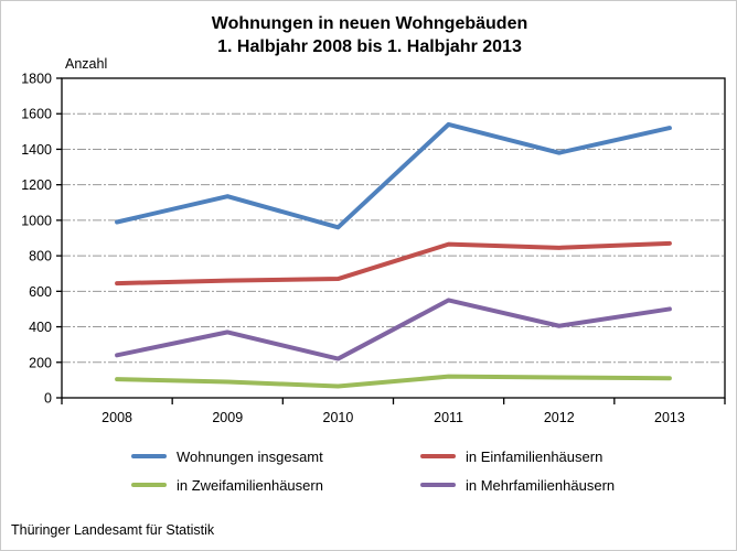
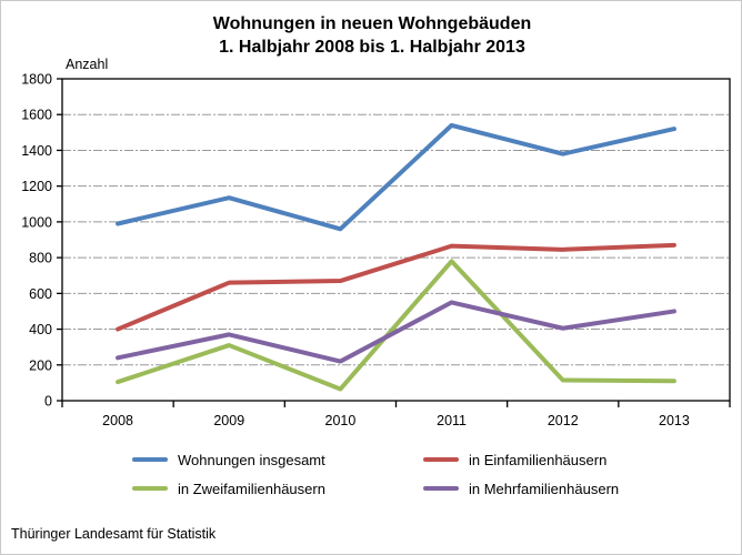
in Einfamilienhäusern/2008: 640 -> 400
in Zweifamilienhäusern/2009: 90 -> 310
in Zweifamilienhäusern/2011: 120 -> 780
